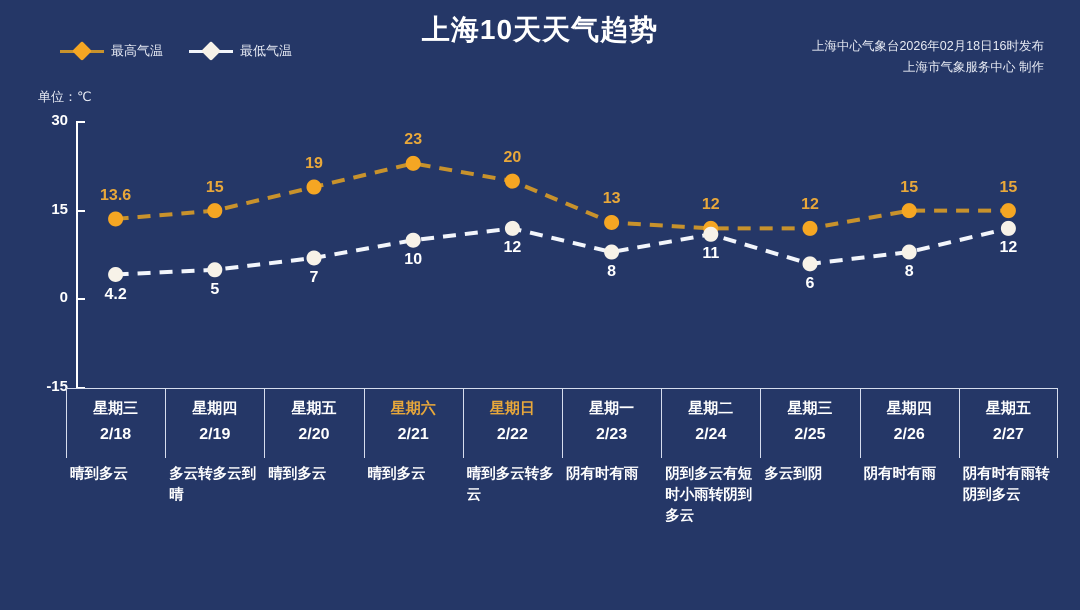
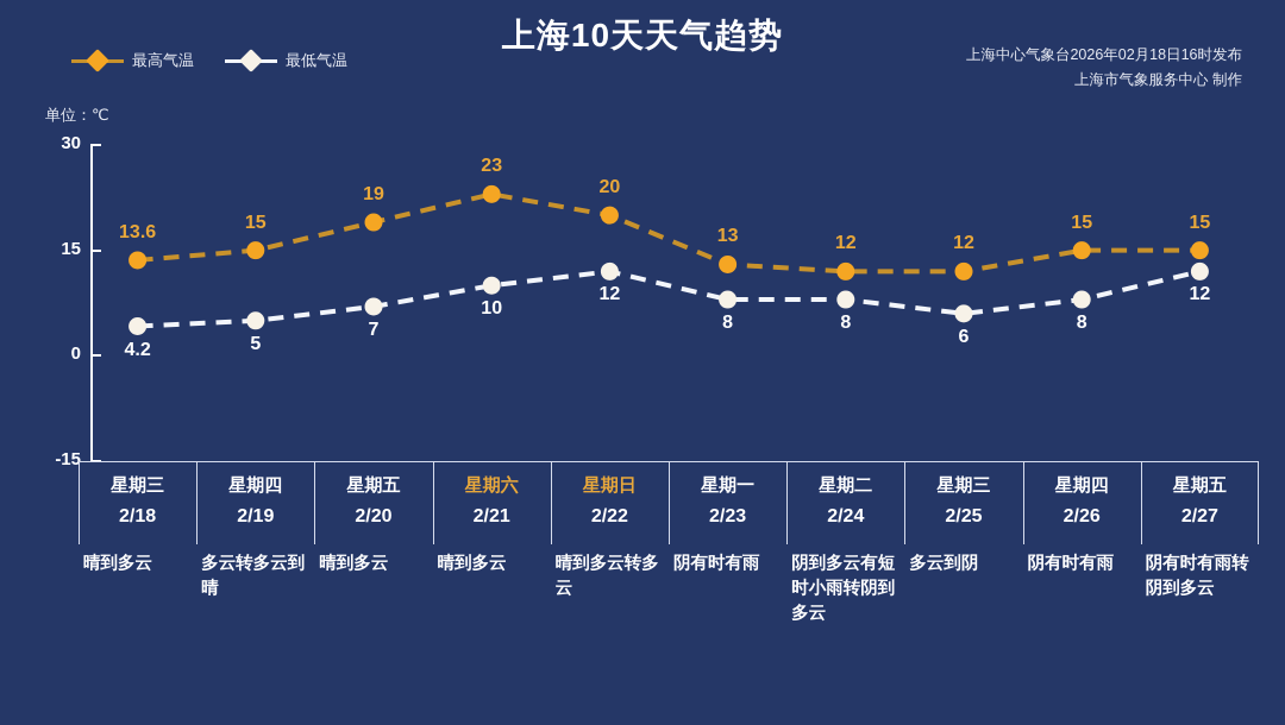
最低气温/2/24: 11 -> 8
